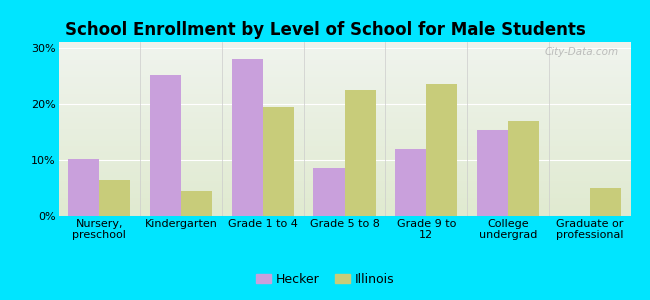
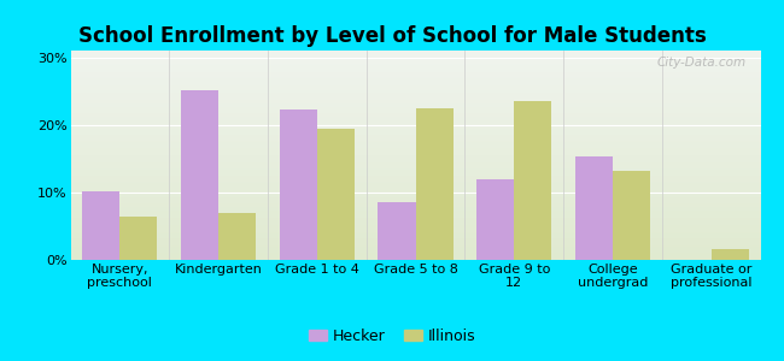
Illinois/Kindergarten: 4.5% -> 7.0%
Hecker/Grade 1 to 4: 28.0% -> 22.2%
Illinois/College undergrad: 17.0% -> 13.2%
Illinois/Graduate or professional: 5.0% -> 1.6%
